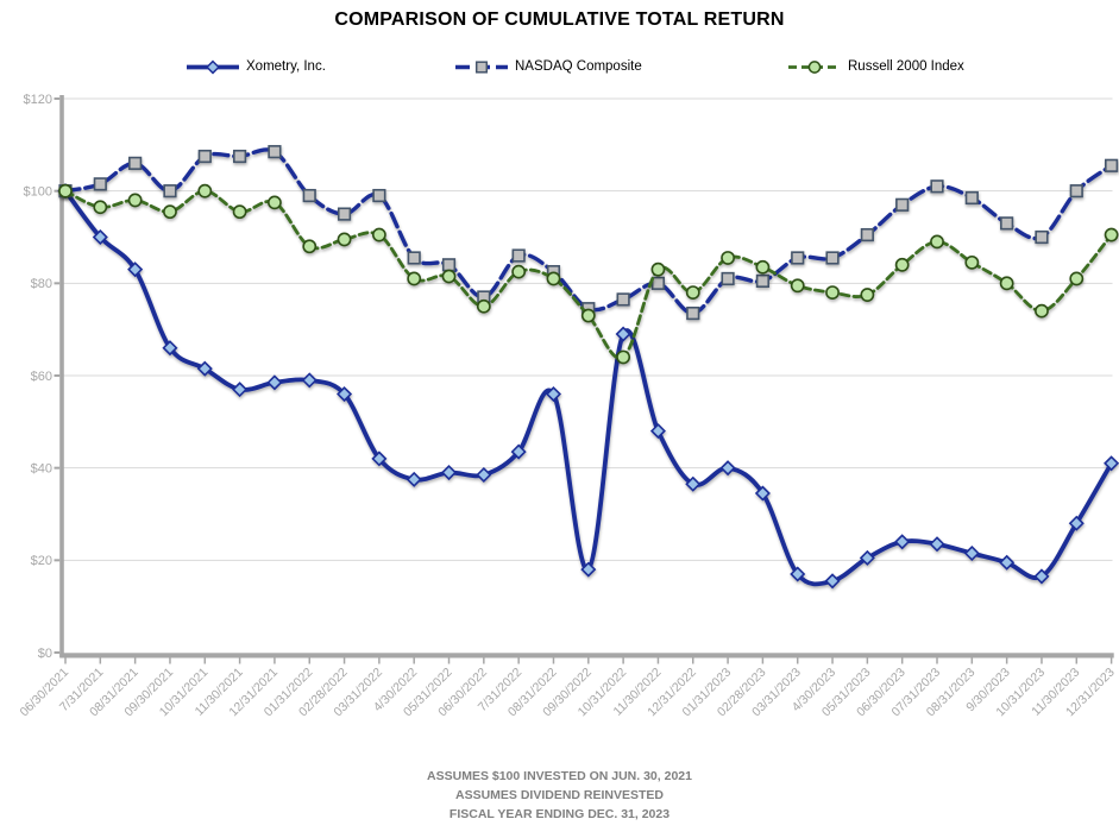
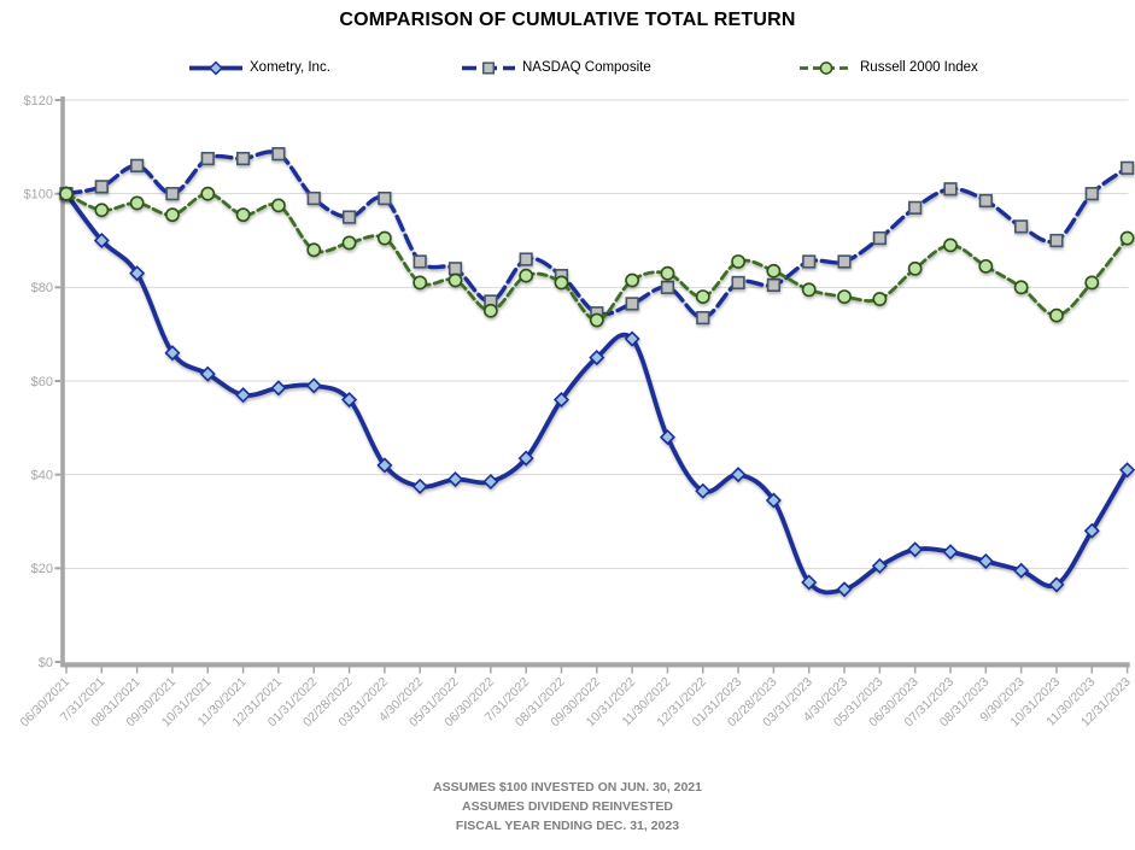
Xometry, Inc./09/30/2022: $18 -> $65
Russell 2000 Index/10/31/2022: $64 -> $82
